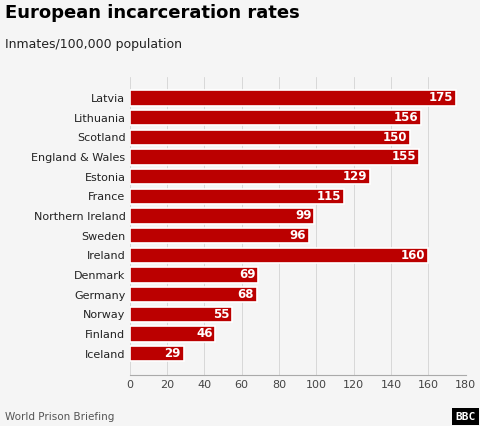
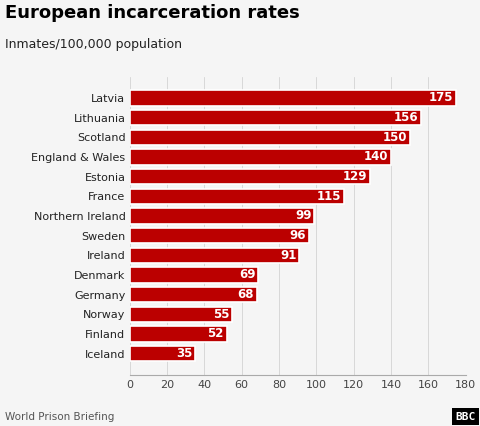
England & Wales: 155 -> 140
Ireland: 160 -> 91
Finland: 46 -> 52
Iceland: 29 -> 35
